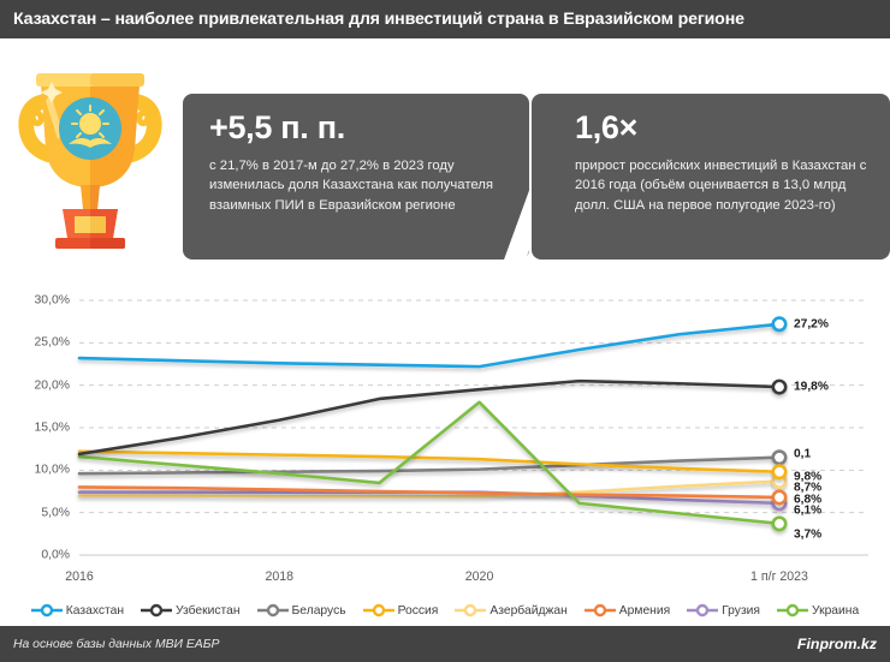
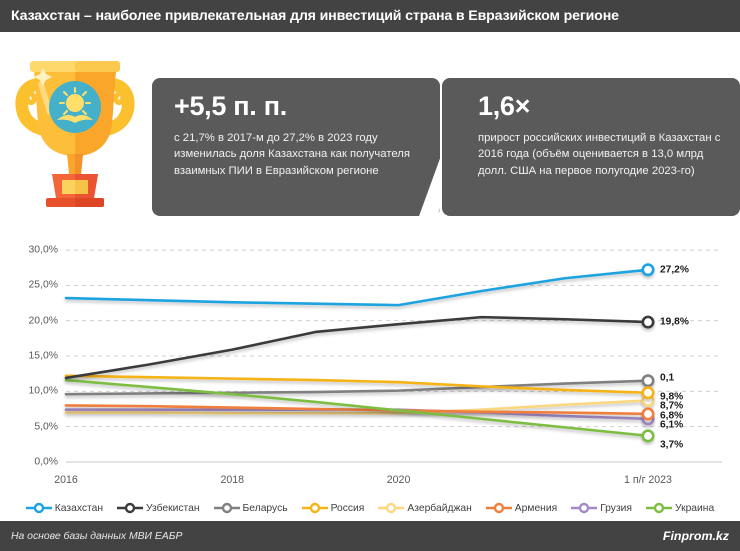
Украина/2020: 18% -> 7%
